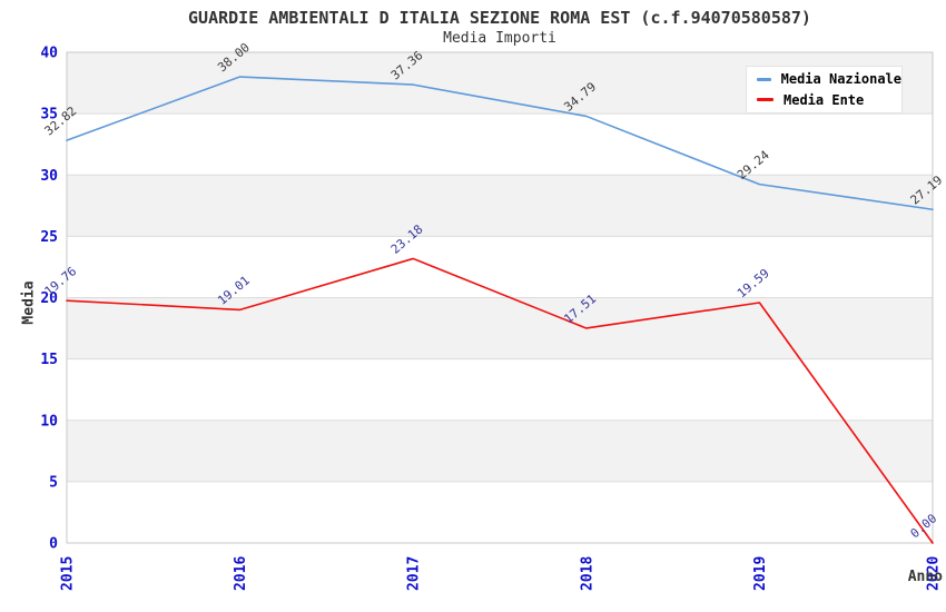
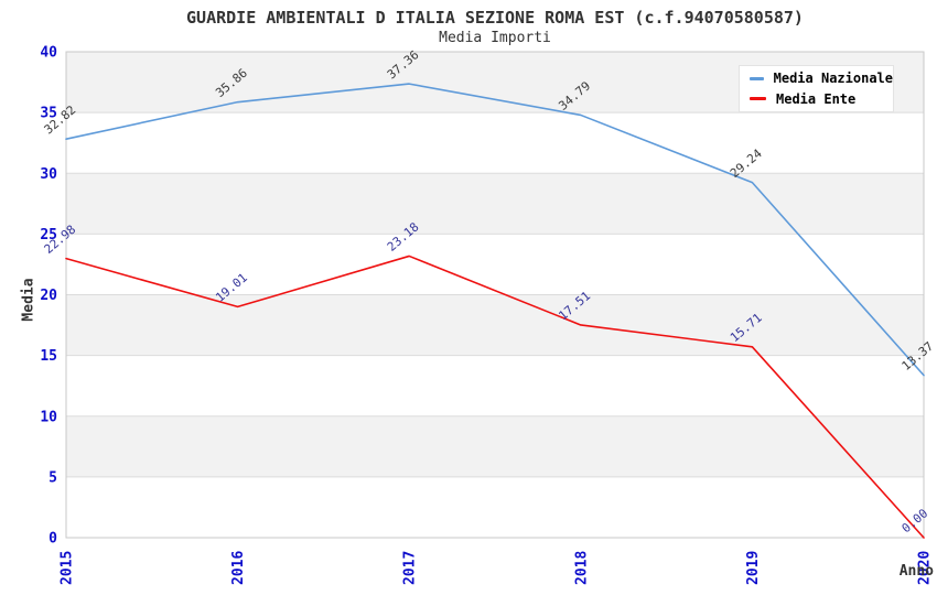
Media Ente/2015: 19.76 -> 22.98
Media Nazionale/2016: 38.00 -> 35.86
Media Ente/2019: 19.59 -> 15.71
Media Nazionale/2020: 27.19 -> 13.37
